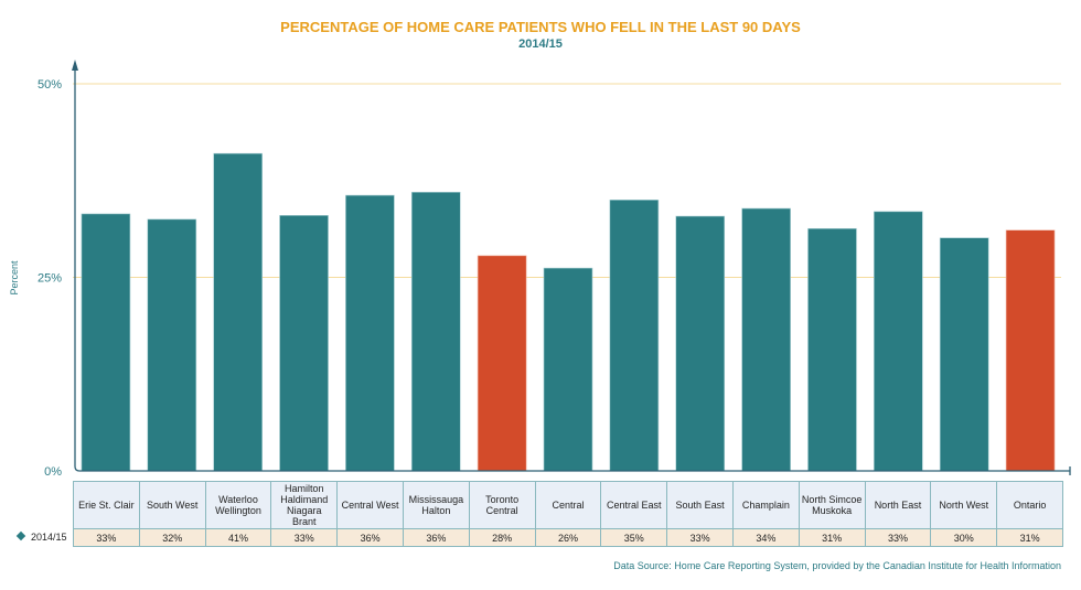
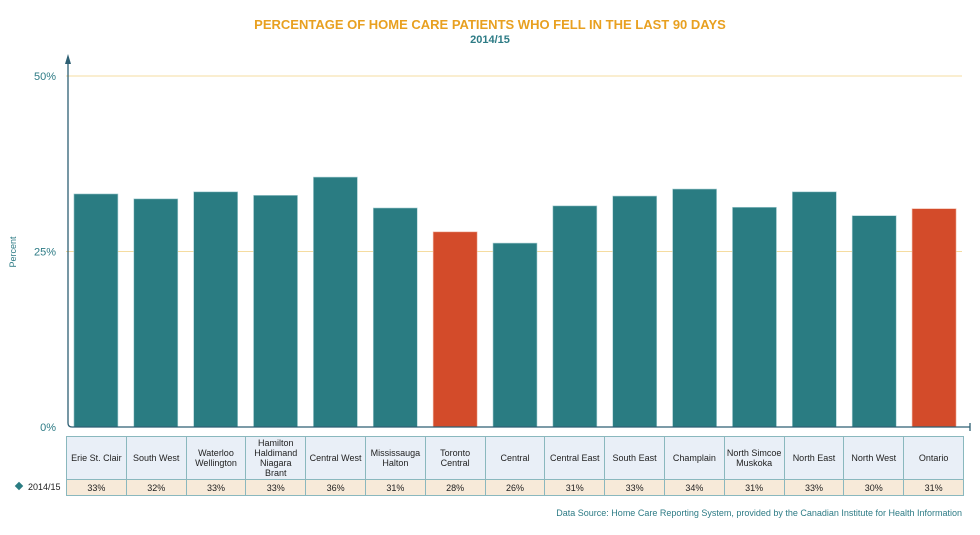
Waterloo Wellington: 41% -> 33%
Mississauga Halton: 36% -> 31%
Central East: 35% -> 31%
